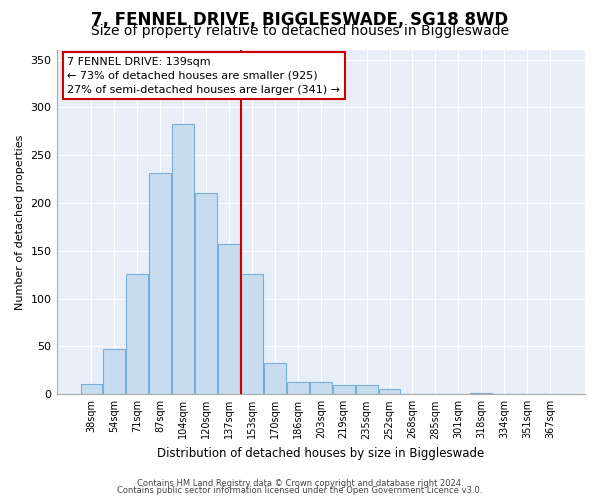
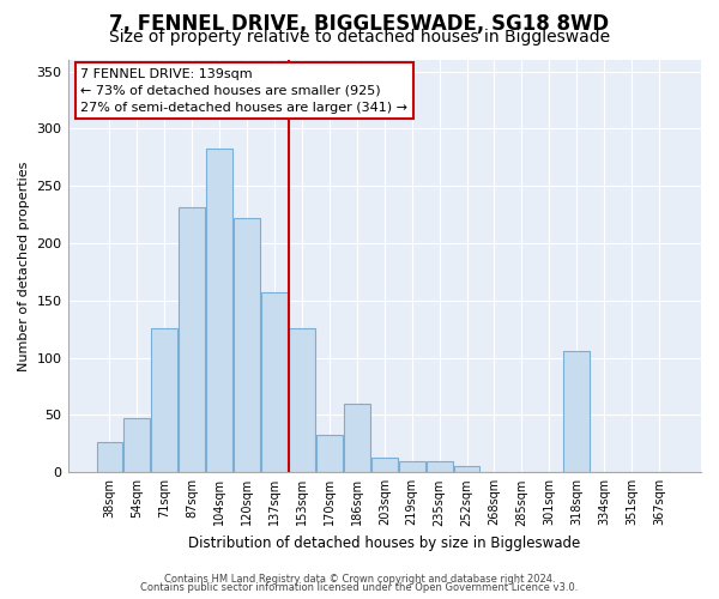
38sqm: 11 -> 26
120sqm: 211 -> 222
186sqm: 13 -> 60
318sqm: 1 -> 106
